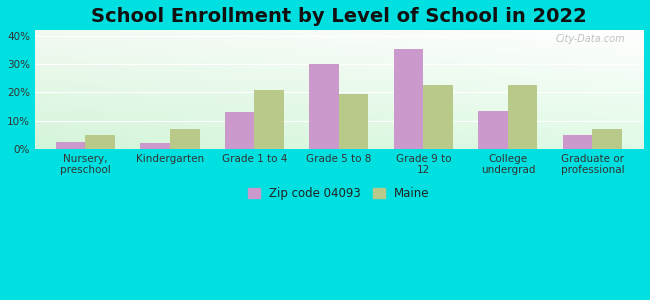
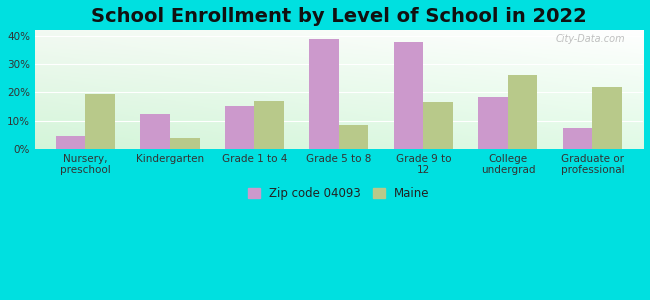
Zip code 04093/Nursery, preschool: 2.5% -> 4.5%
Maine/Nursery, preschool: 5.0% -> 19.5%
Zip code 04093/Kindergarten: 2.0% -> 12.5%
Maine/Kindergarten: 7.0% -> 4.0%
Zip code 04093/Grade 1 to 4: 13.0% -> 15.0%
Maine/Grade 1 to 4: 21.0% -> 17.0%
Zip code 04093/Grade 5 to 8: 30.0% -> 39.0%
Maine/Grade 5 to 8: 19.5% -> 8.5%
Zip code 04093/Grade 9 to 12: 35.5% -> 38.0%
Maine/Grade 9 to 12: 22.5% -> 16.5%
Zip code 04093/College undergrad: 13.5% -> 18.5%
Maine/College undergrad: 22.5% -> 26.0%
Zip code 04093/Graduate or professional: 5.0% -> 7.5%
Maine/Graduate or professional: 7.0% -> 22.0%
